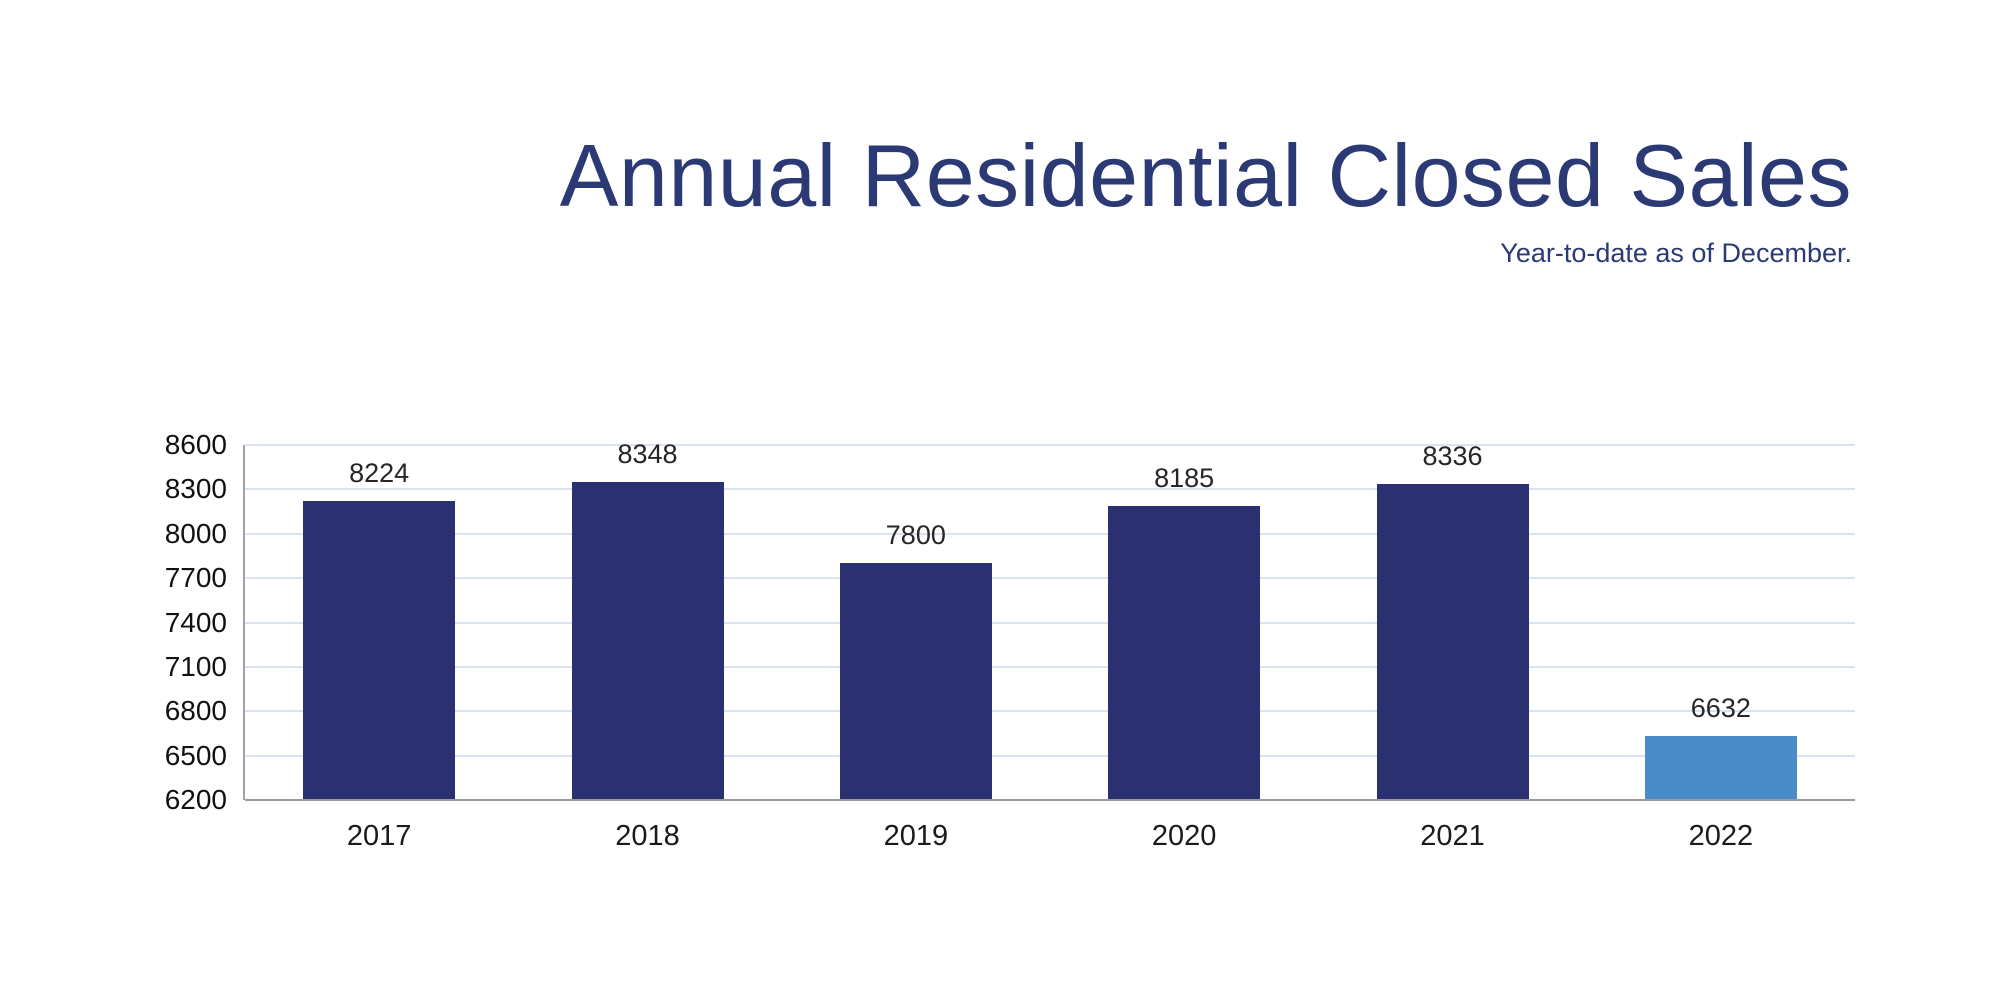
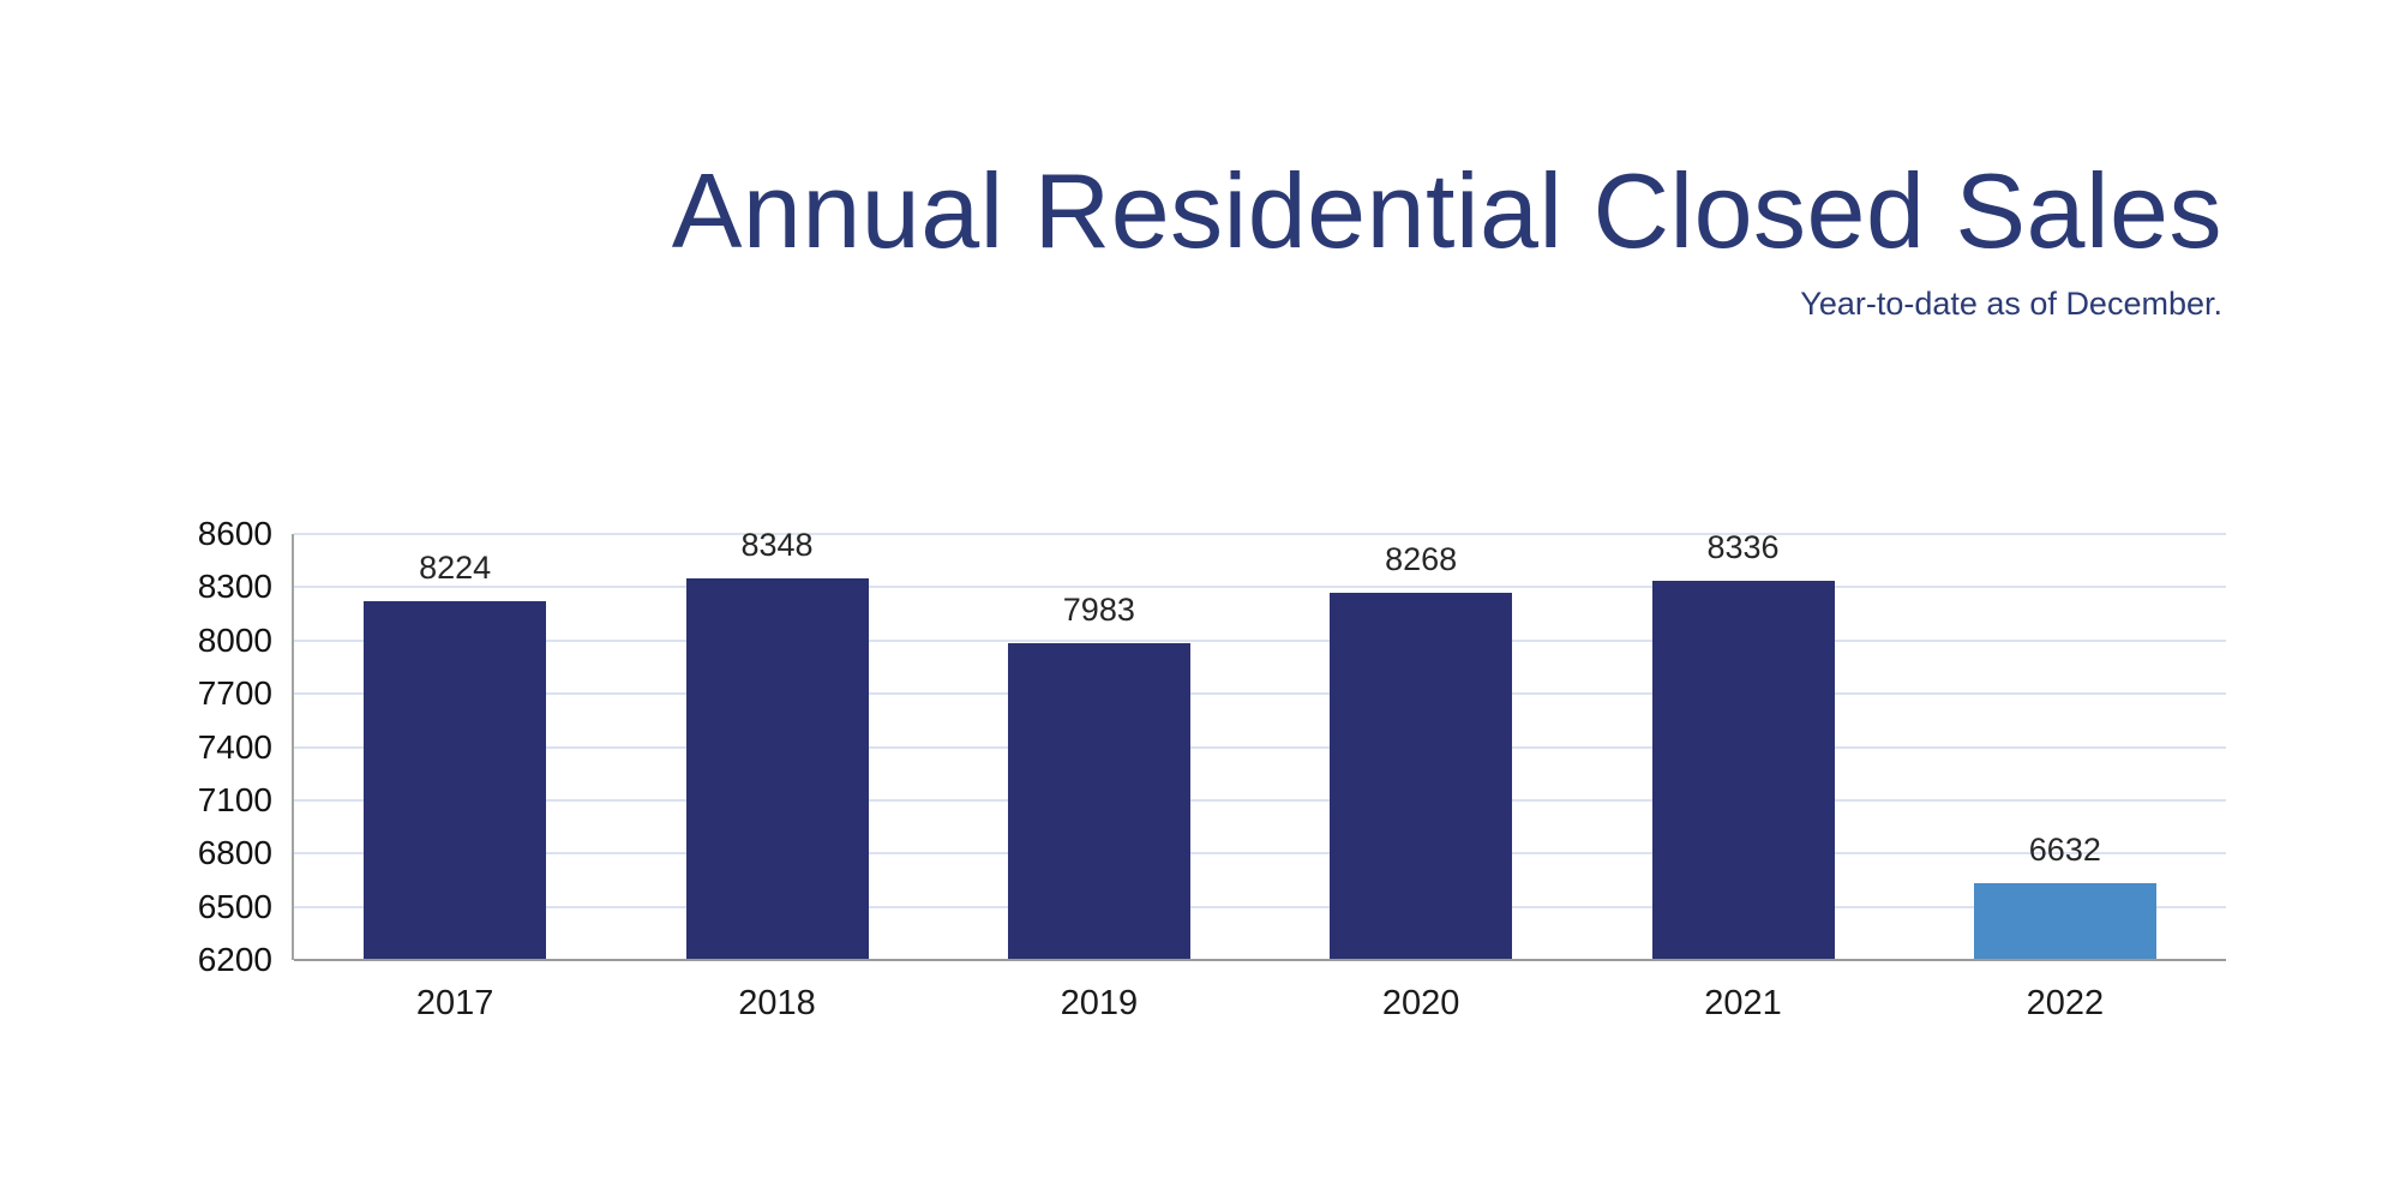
2019: 7800 -> 7983
2020: 8185 -> 8268
